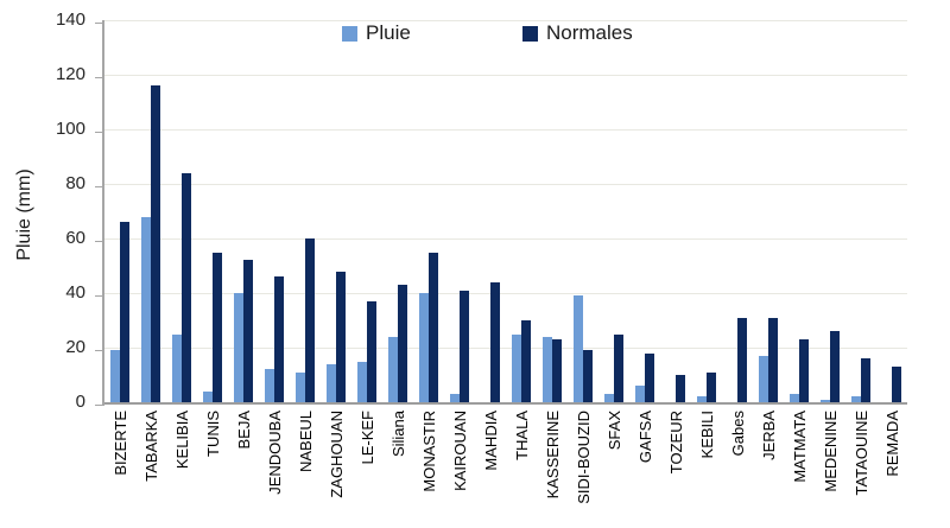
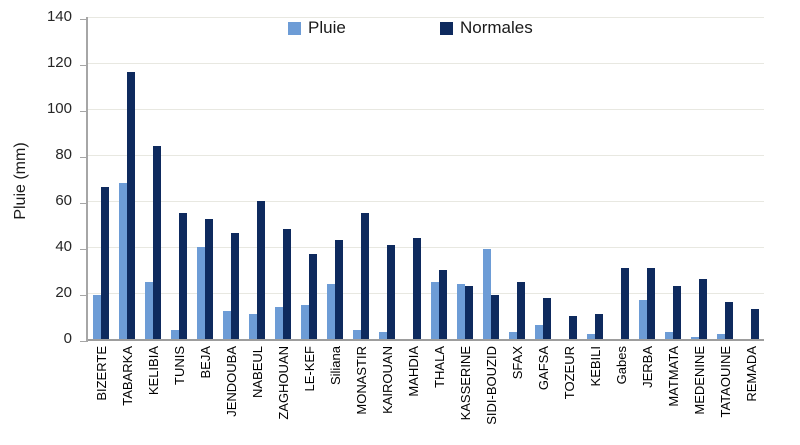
Pluie/MONASTIR: 40 -> 4
